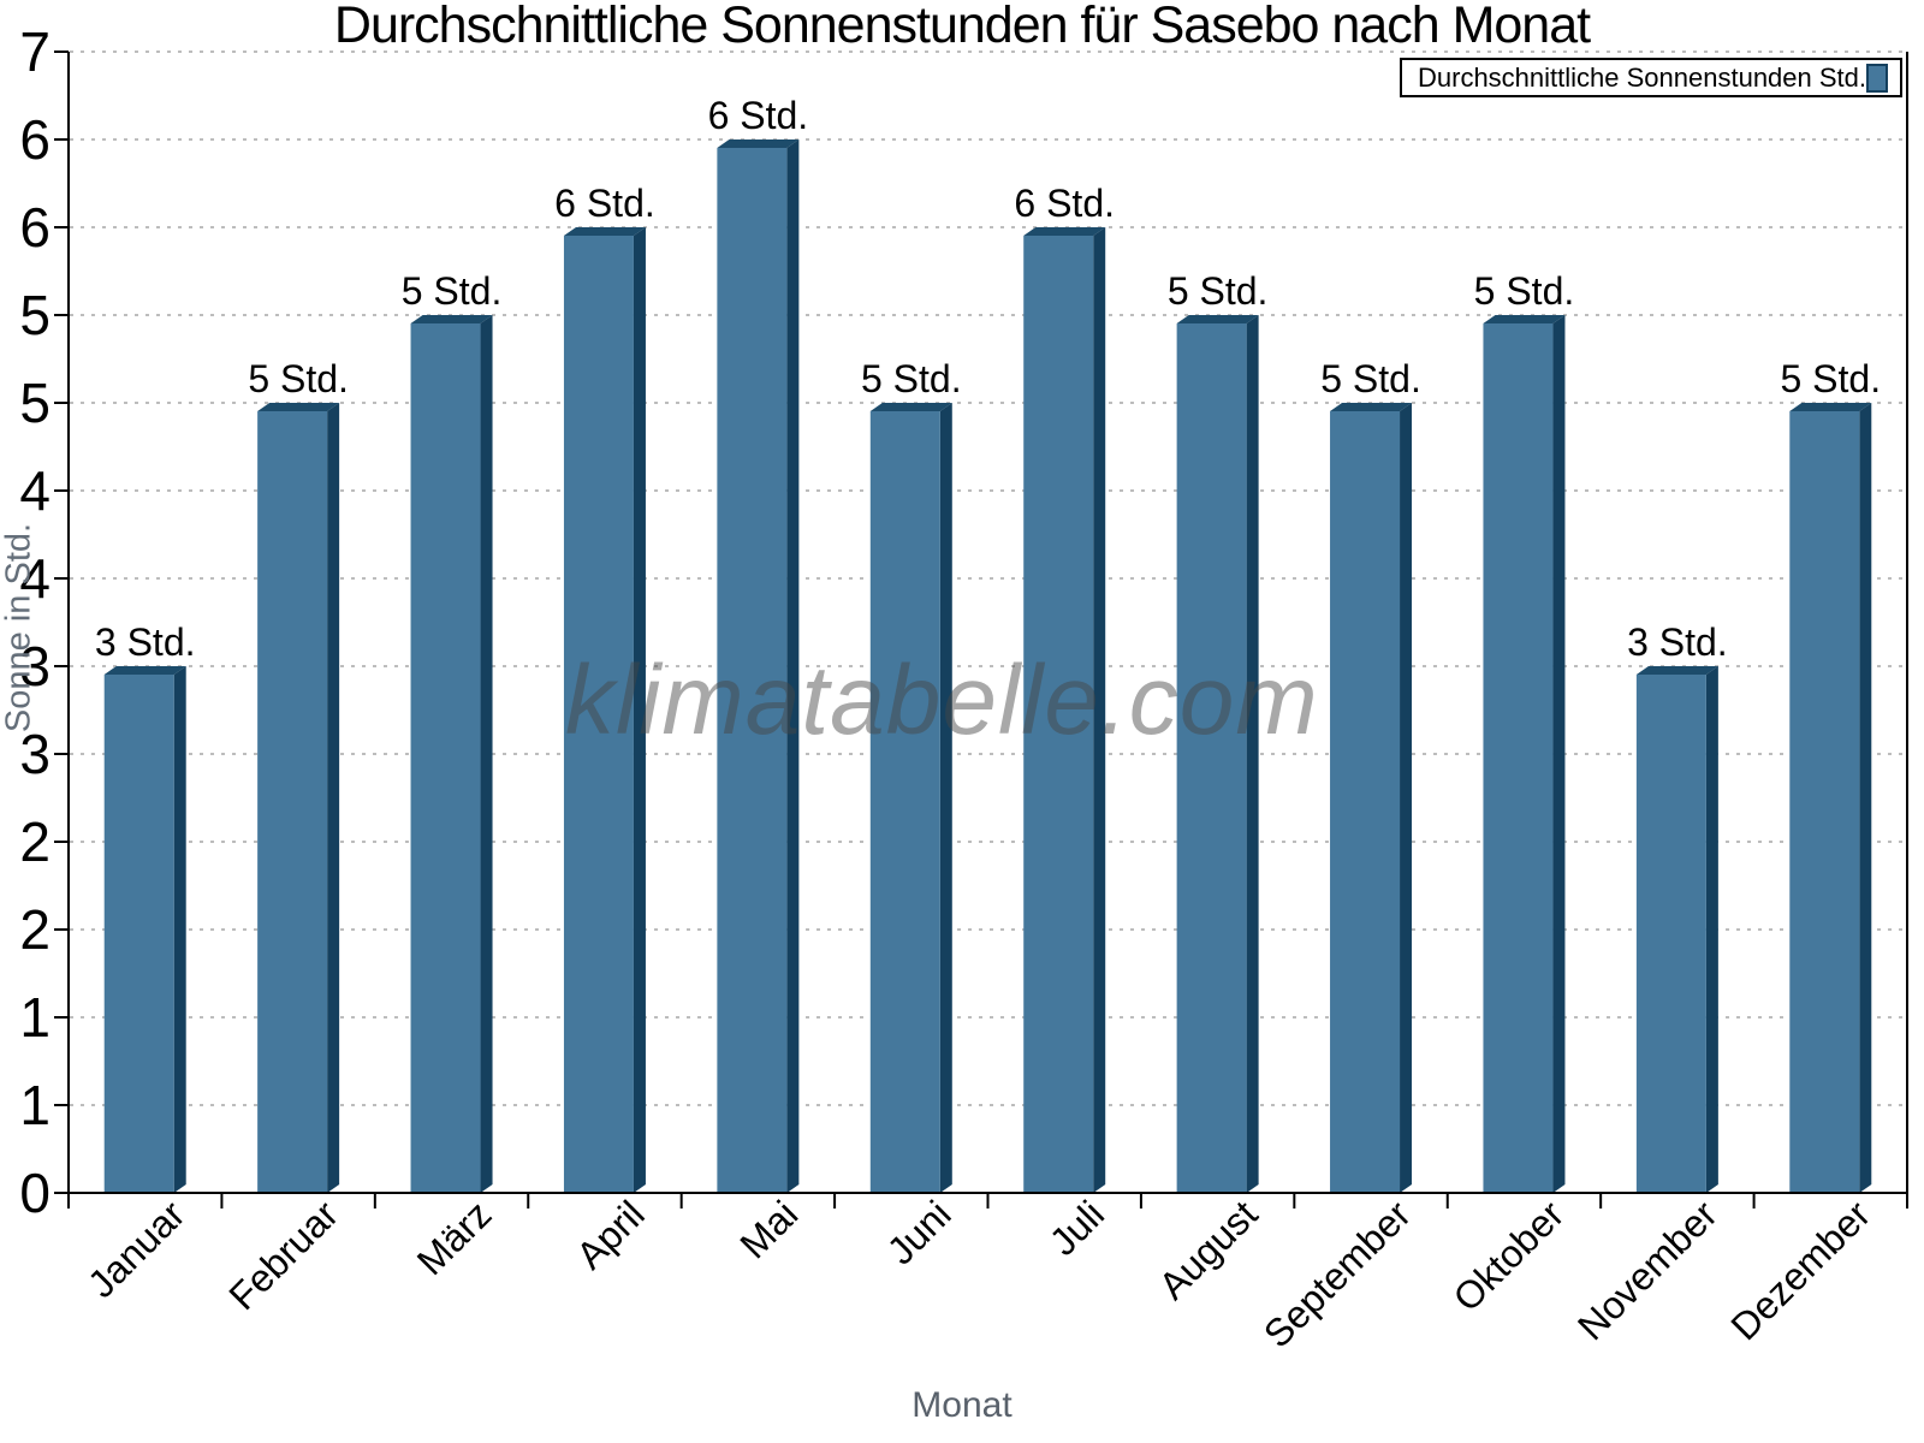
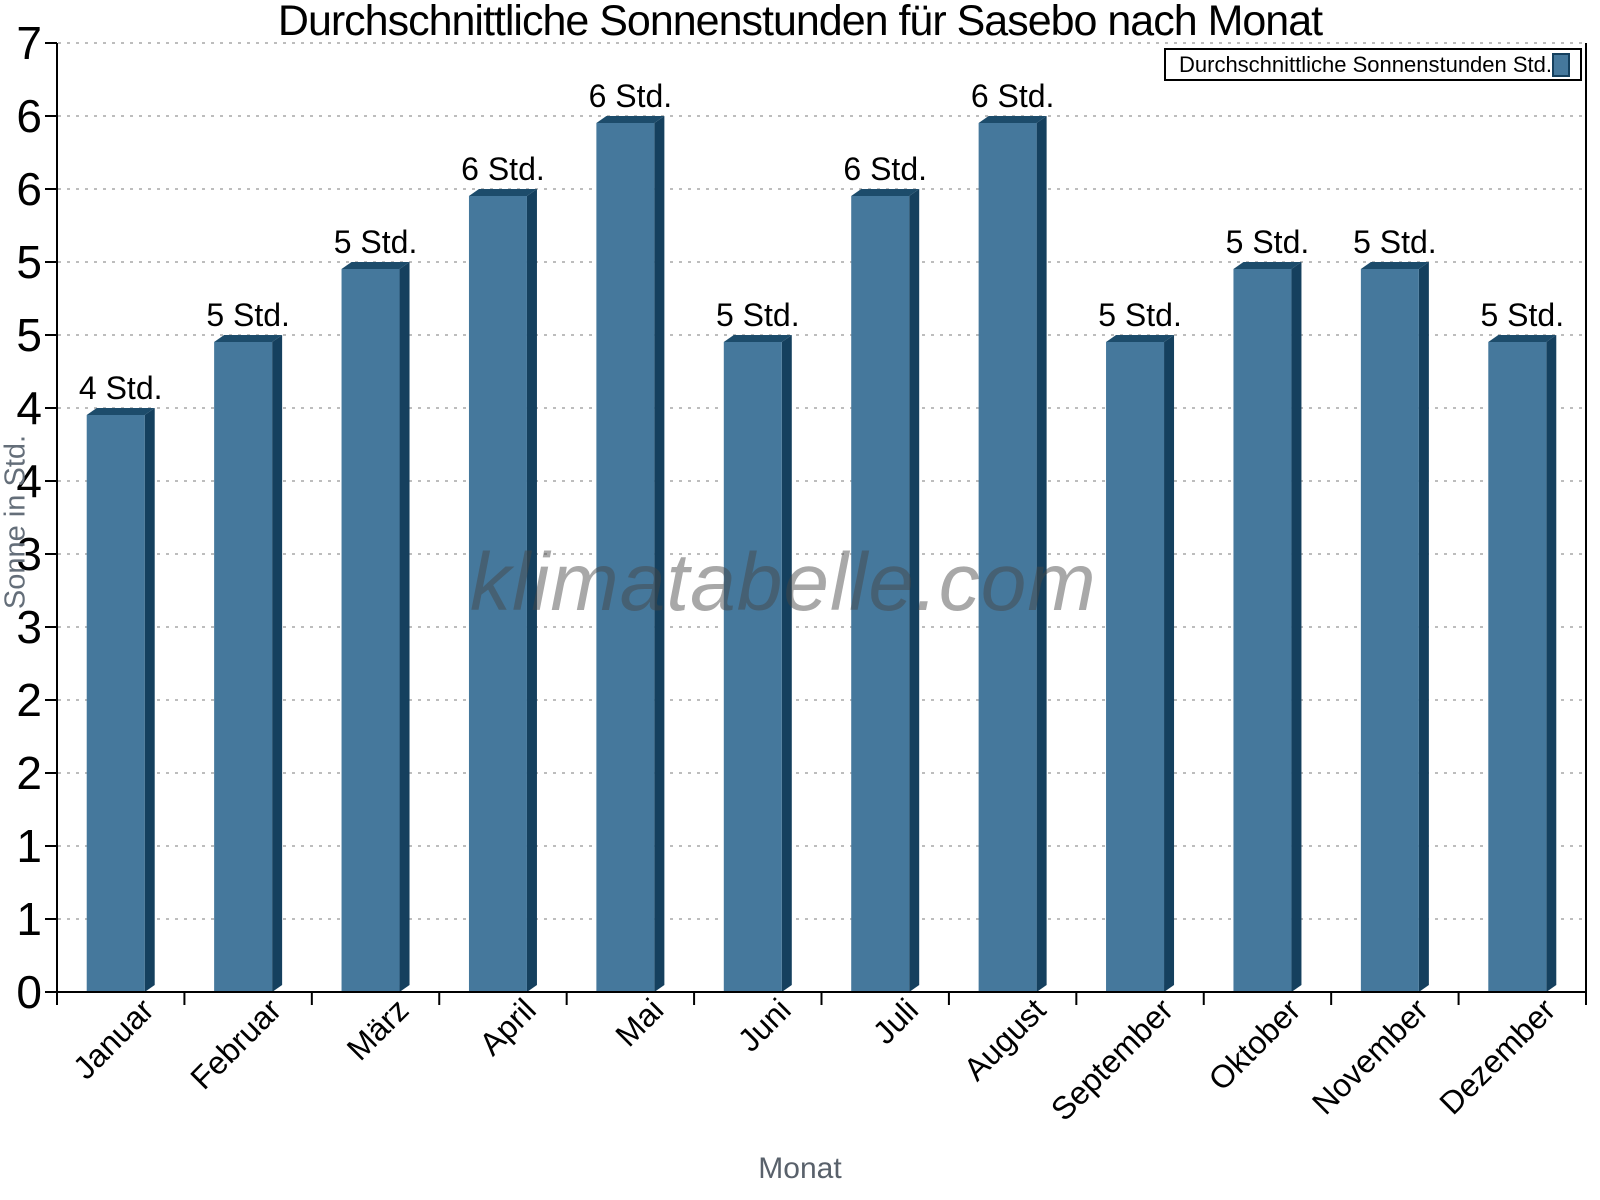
Januar: 3 -> 4
August: 5 -> 6
November: 3 -> 5
